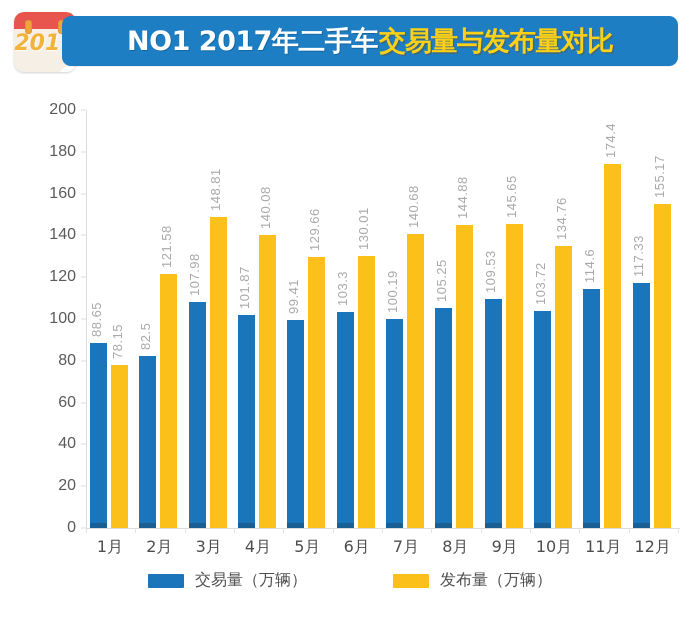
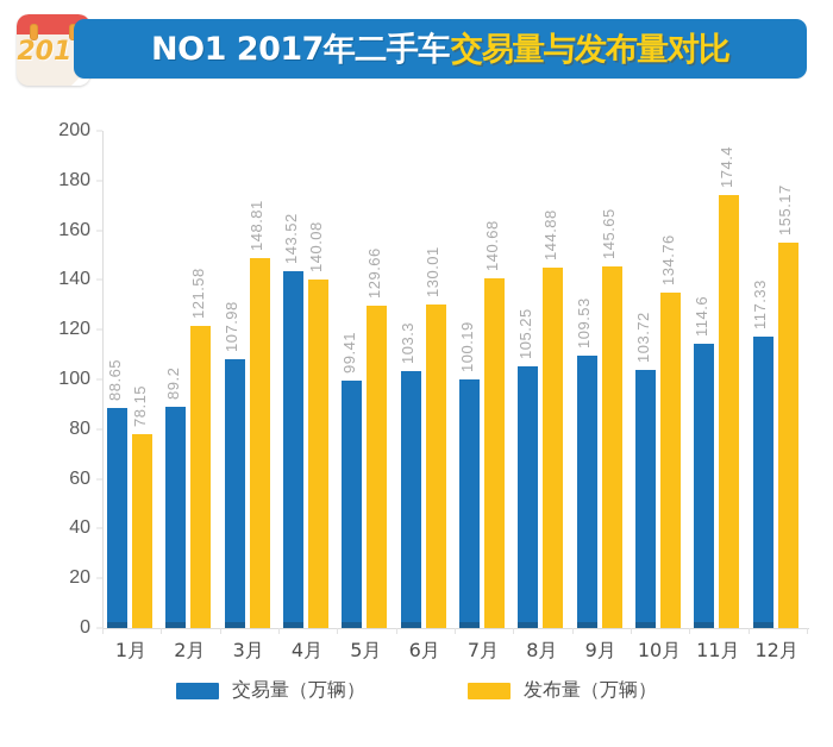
交易量（万辆）/2月: 82.5 -> 89.2
交易量（万辆）/4月: 101.87 -> 143.52
